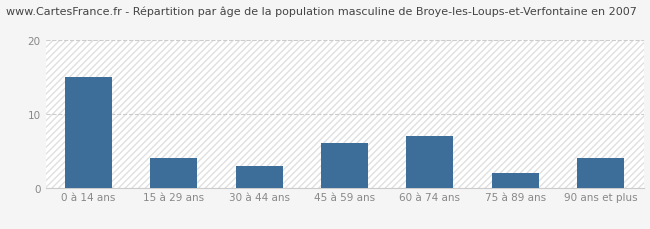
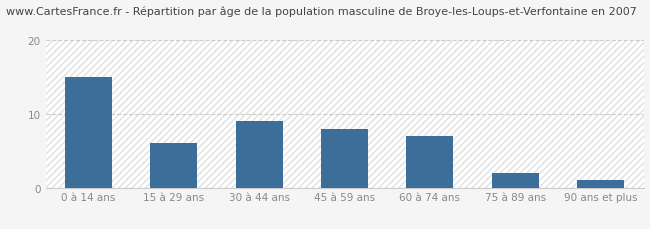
15 à 29 ans: 4 -> 6
30 à 44 ans: 3 -> 9
45 à 59 ans: 6 -> 8
90 ans et plus: 4 -> 1
